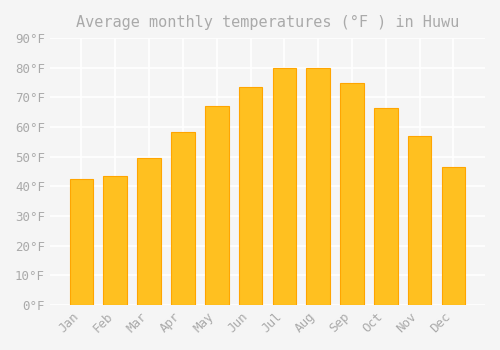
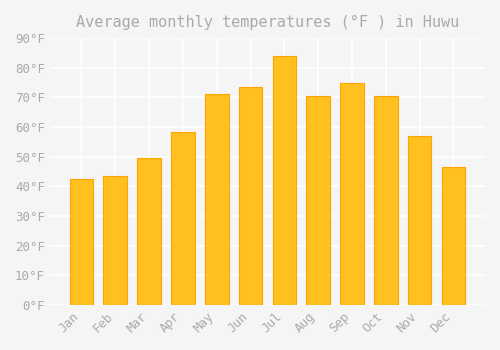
May: 67.0°F -> 71.0°F
Jul: 80.0°F -> 84.0°F
Aug: 80.0°F -> 70.5°F
Oct: 66.5°F -> 70.5°F
